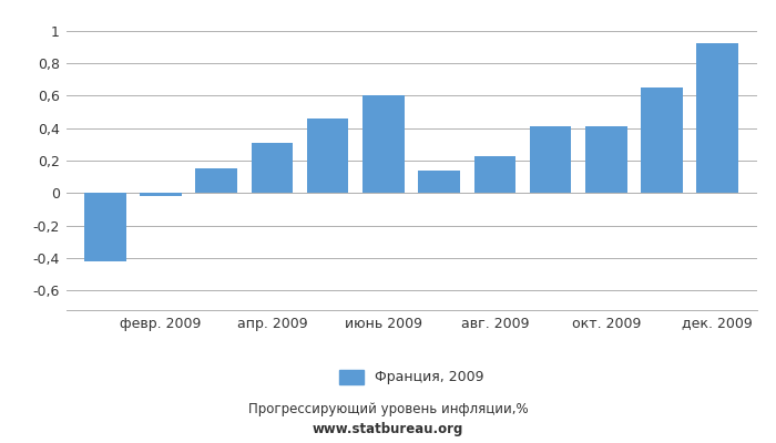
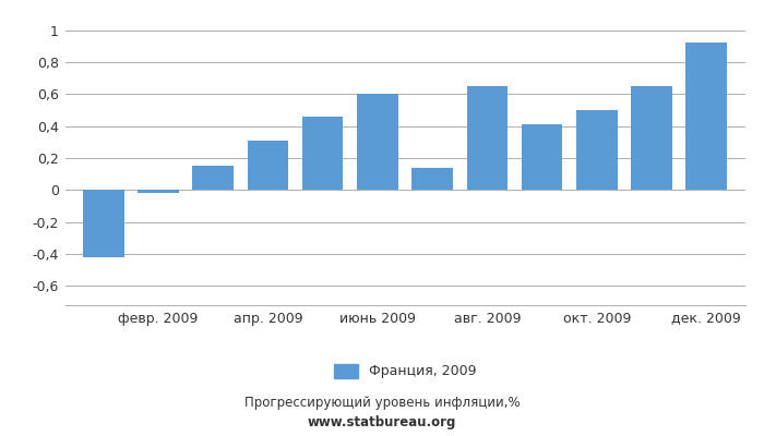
авг. 2009: 0,23 -> 0,65
окт. 2009: 0,41 -> 0,50
